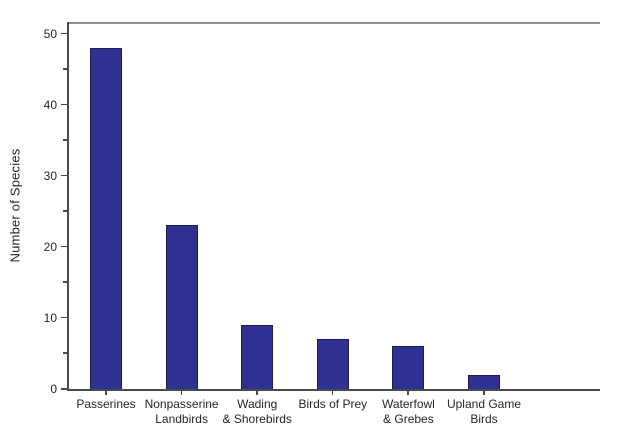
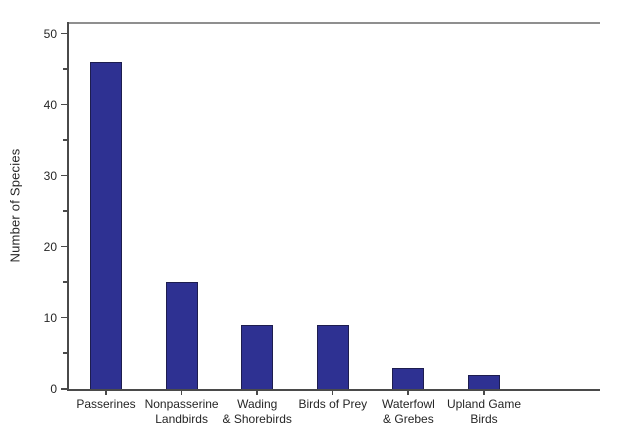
Passerines: 48 -> 46
Nonpasserine Landbirds: 23 -> 15
Birds of Prey: 7 -> 9
Waterfowl & Grebes: 6 -> 3
